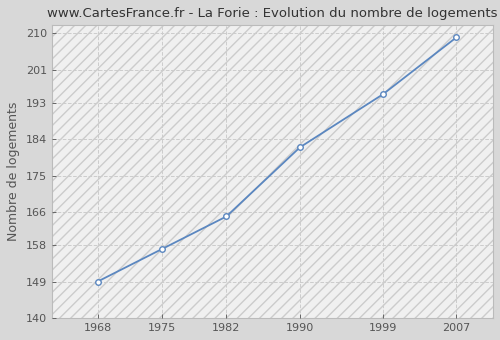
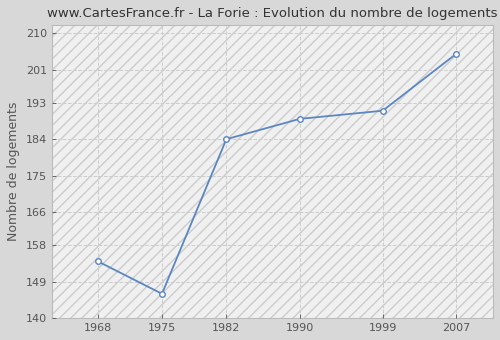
1968: 149 -> 154
1975: 157 -> 146
1982: 165 -> 184
1990: 182 -> 189
1999: 195 -> 191
2007: 209 -> 205
